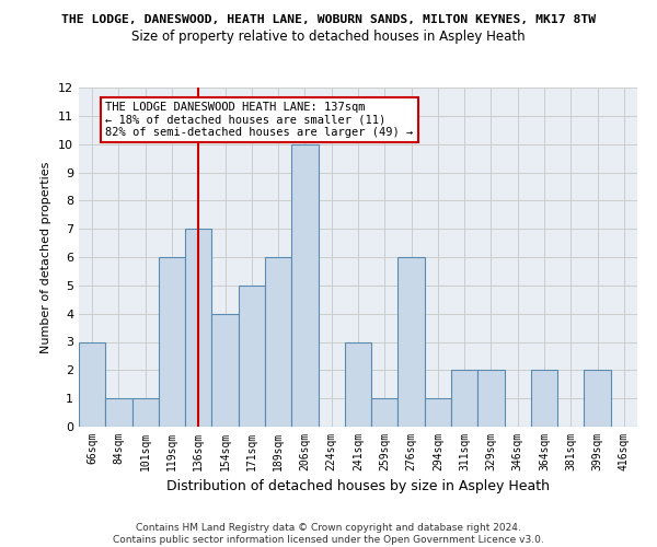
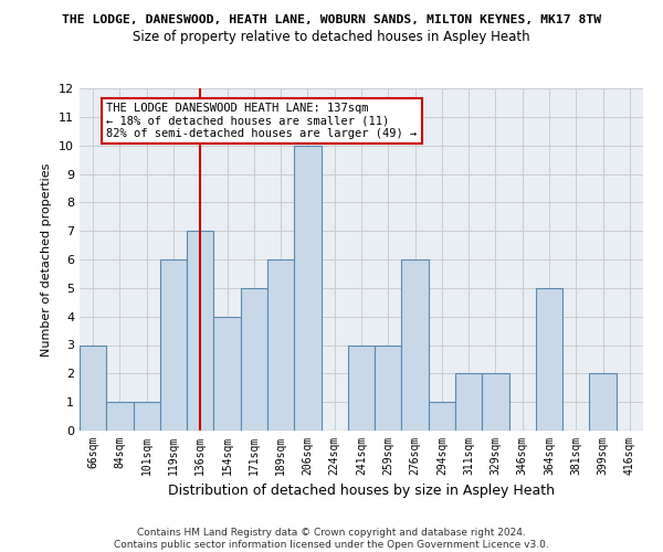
259sqm: 1 -> 3
364sqm: 2 -> 5
